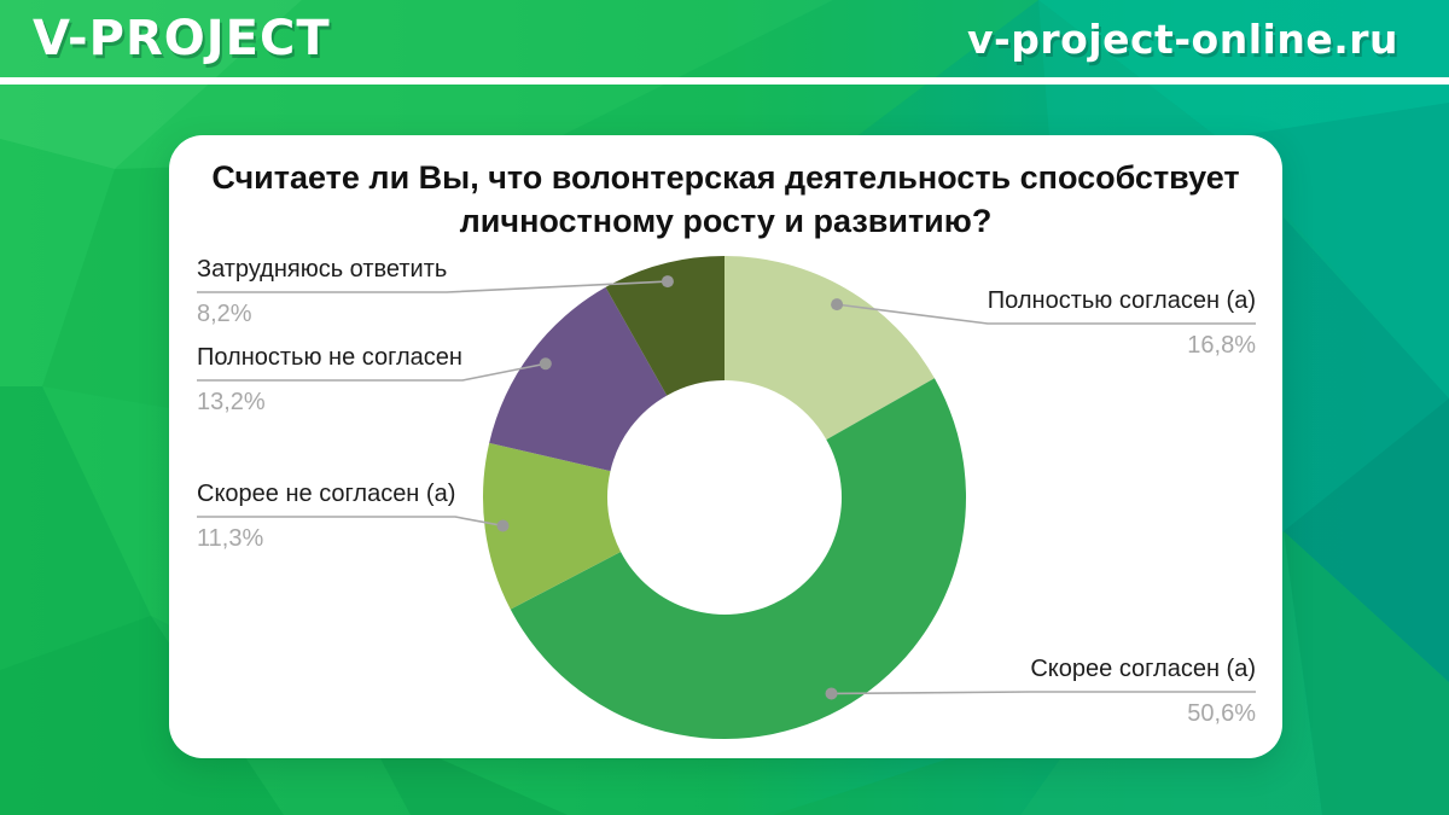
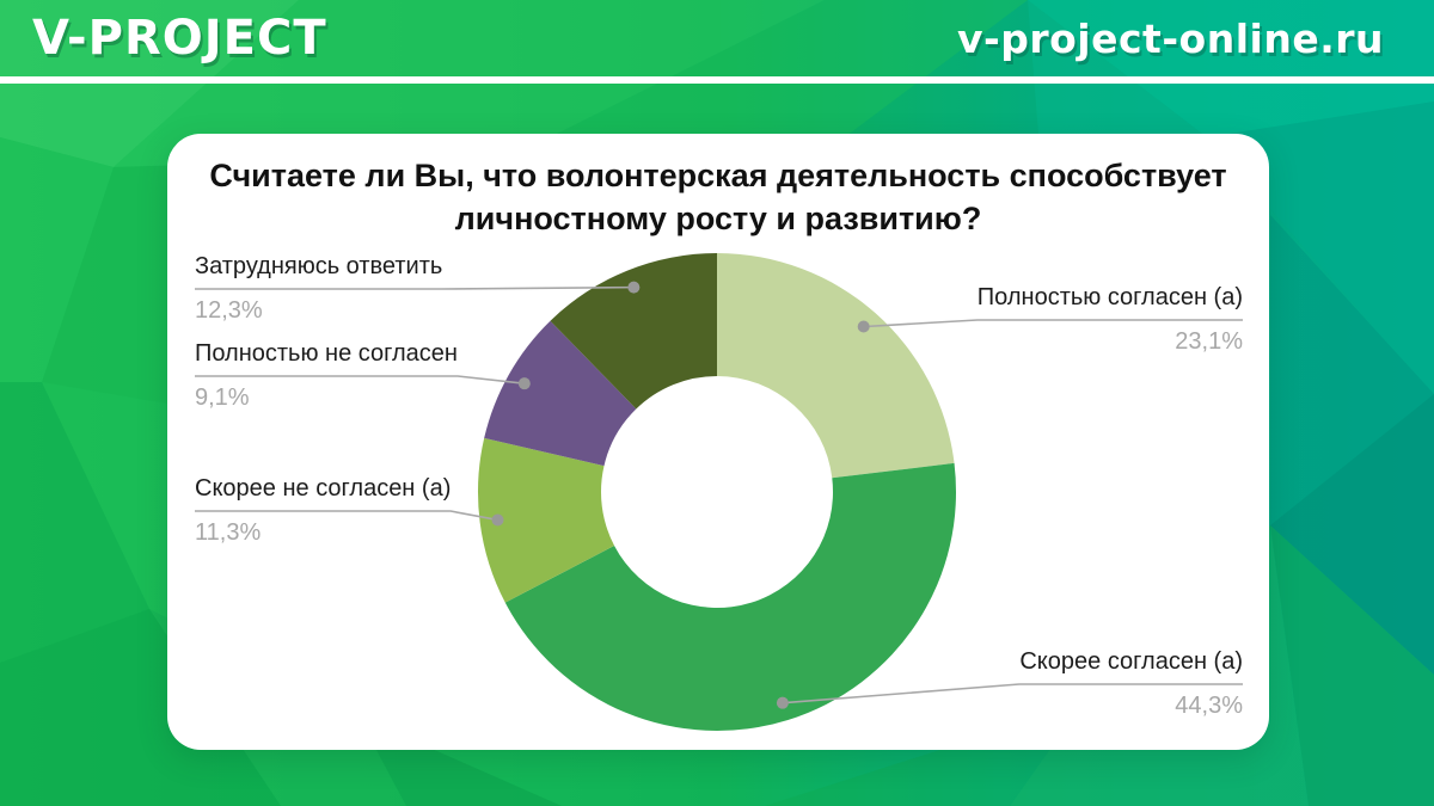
Полностью согласен (а): 16,8% -> 23,1%
Скорее согласен (а): 50,6% -> 44,3%
Полностью не согласен: 13,2% -> 9,1%
Затрудняюсь ответить: 8,2% -> 12,3%
